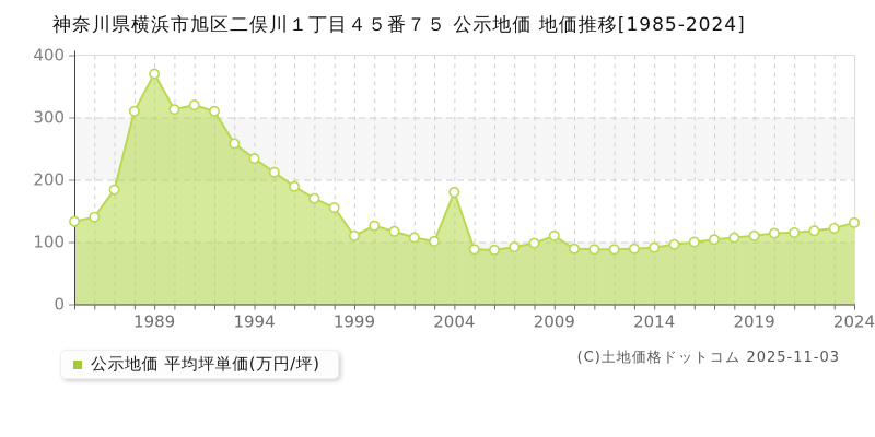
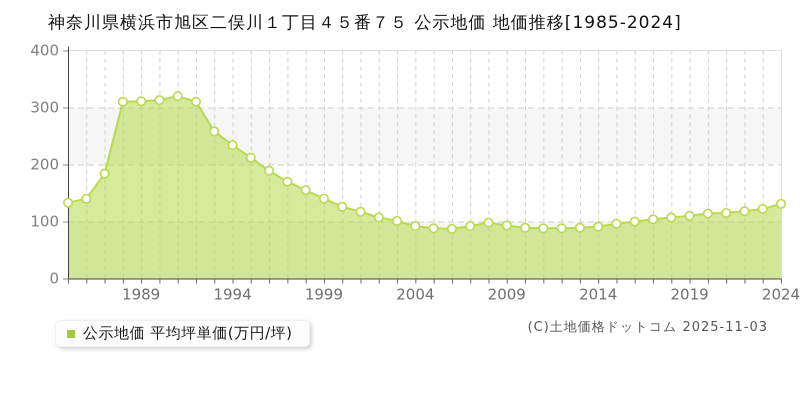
1989: 370 -> 310
1999: 110 -> 140
2004: 180 -> 90
2009: 110 -> 90
